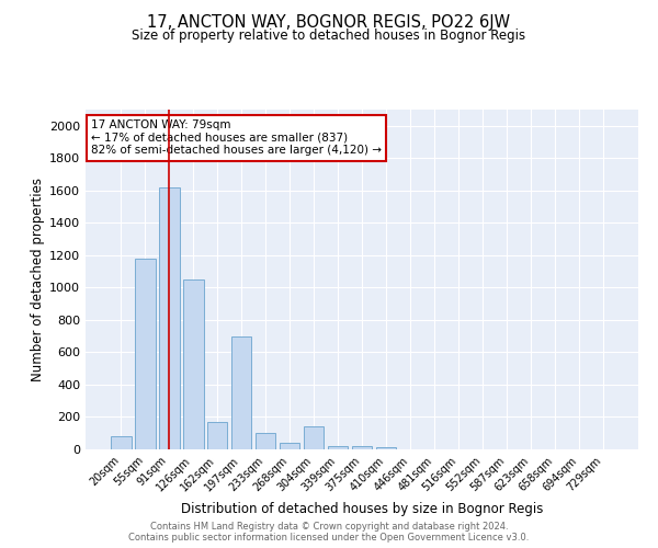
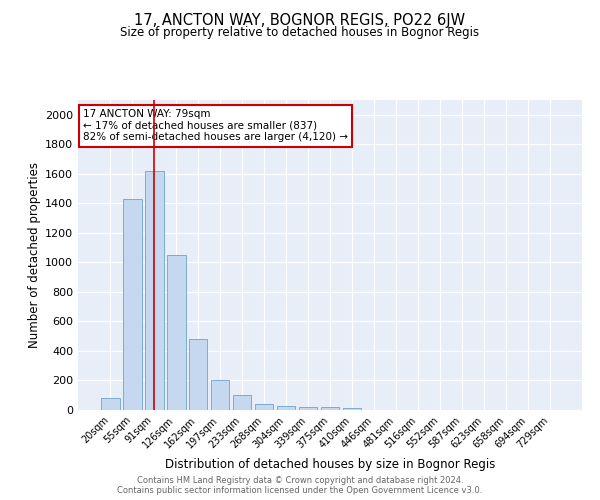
55sqm: 1180 -> 1430
162sqm: 170 -> 480
197sqm: 700 -> 200
304sqm: 140 -> 30
